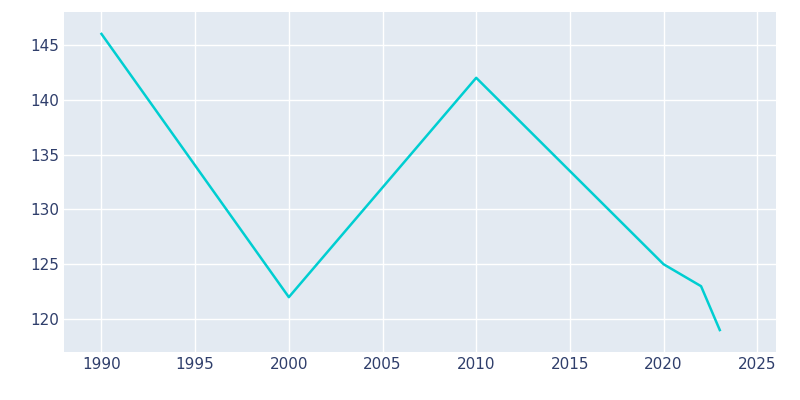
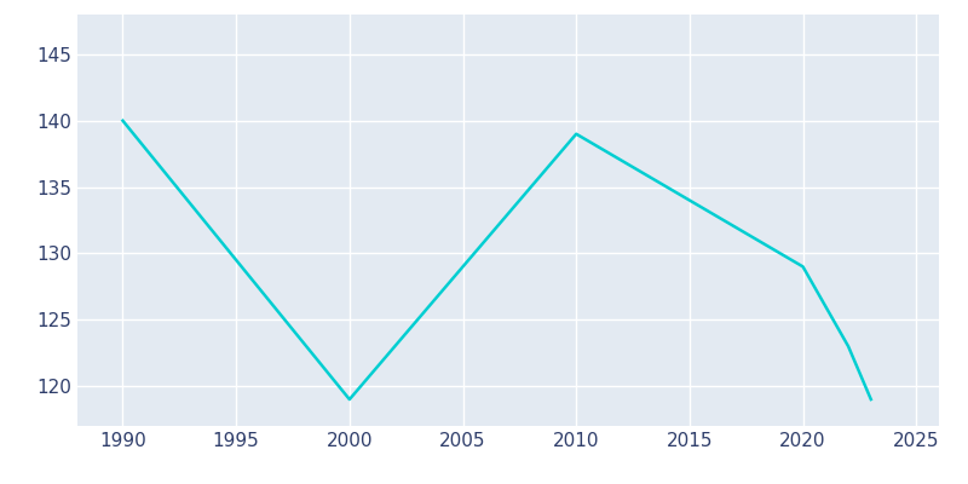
1990: 146 -> 140
2000: 122 -> 119
2010: 142 -> 139
2020: 125 -> 129
